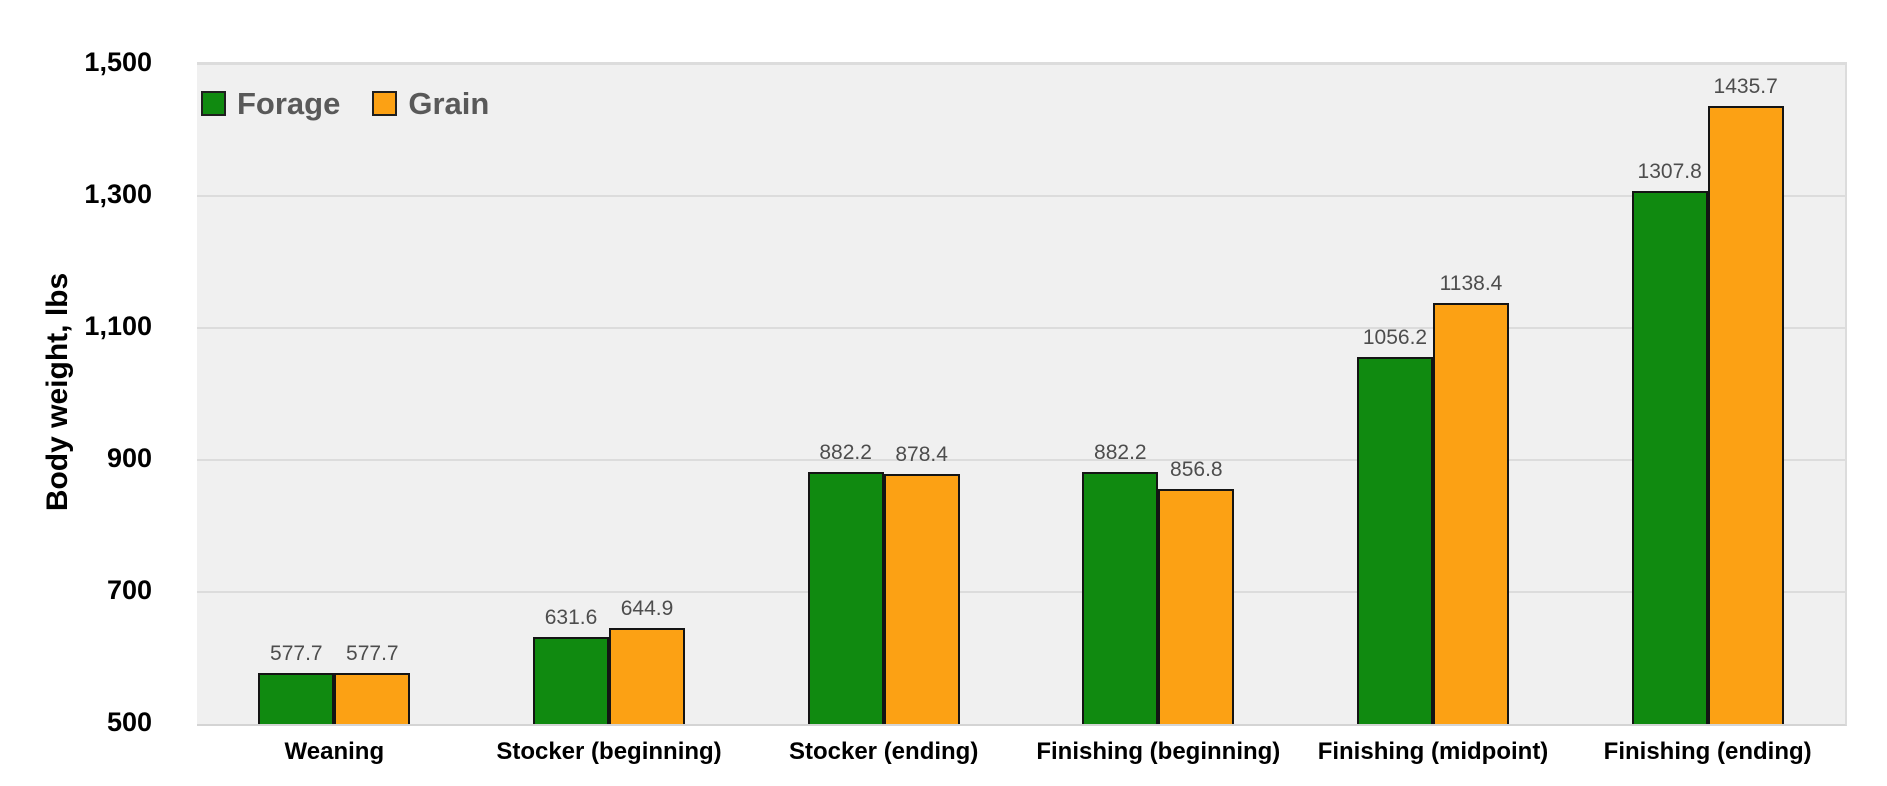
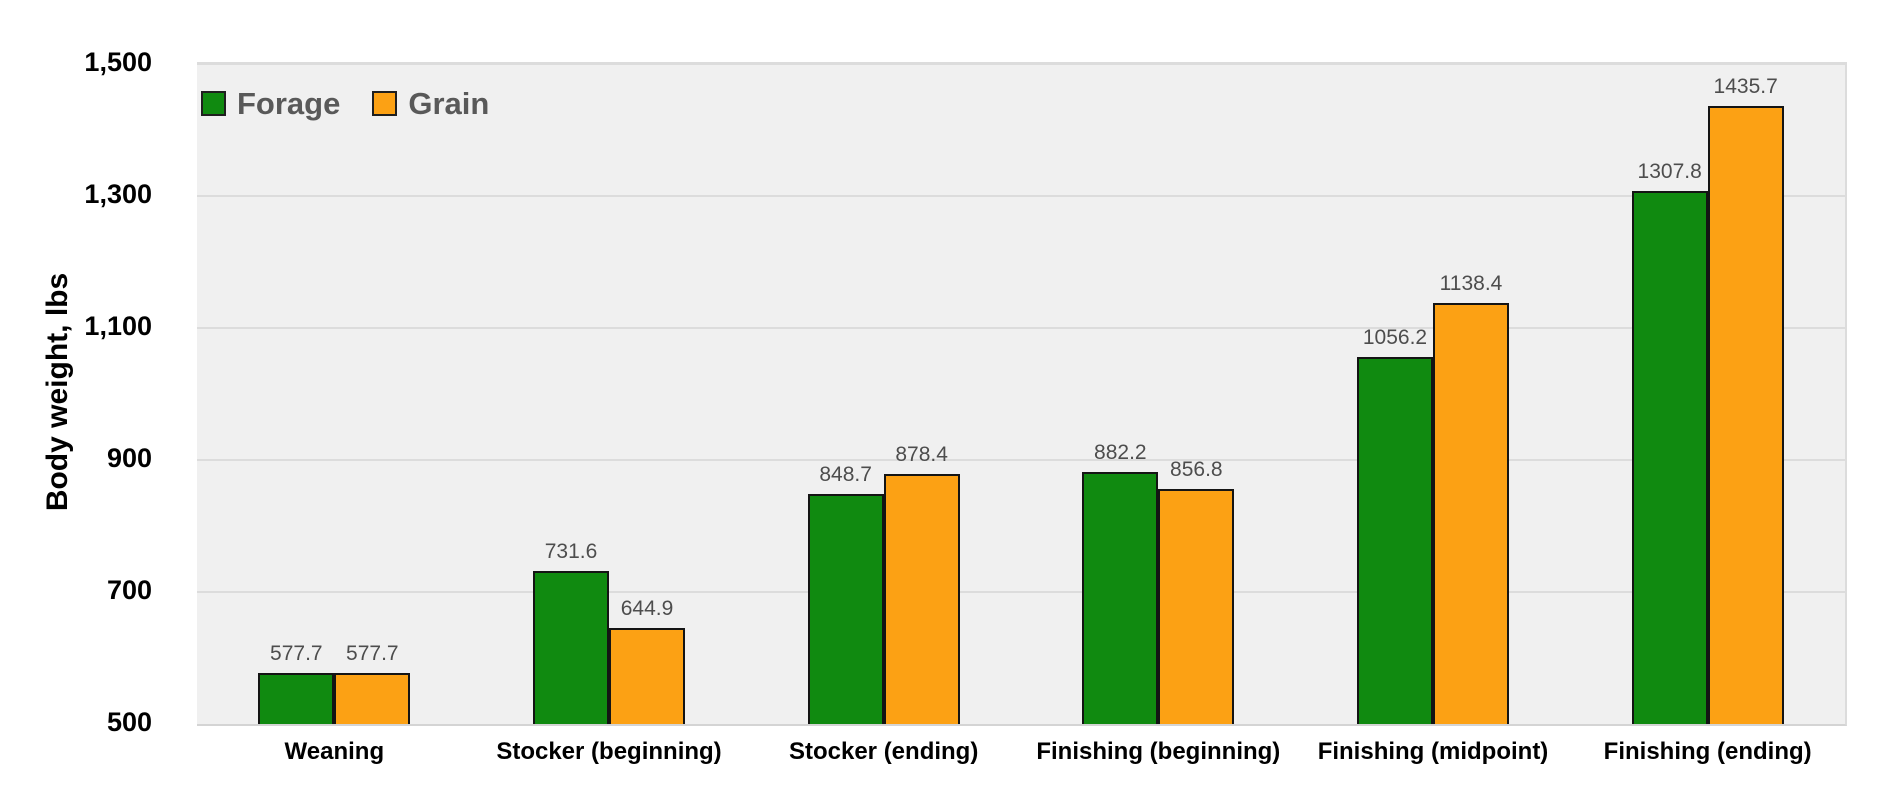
Forage/Stocker (beginning): 631.6 -> 731.6
Forage/Stocker (ending): 882.2 -> 848.7
